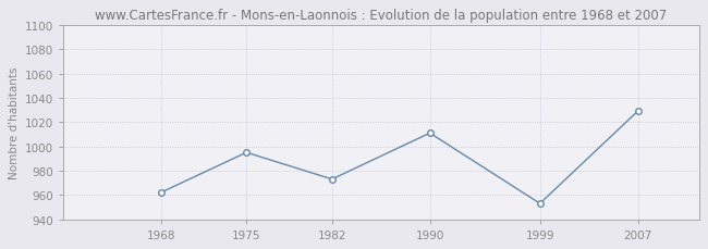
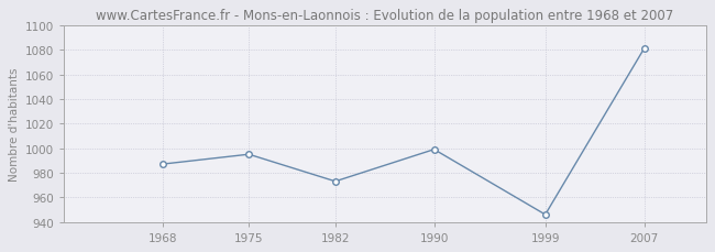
1968: 962 -> 987
1990: 1011 -> 999
1999: 953 -> 946
2007: 1029 -> 1081
